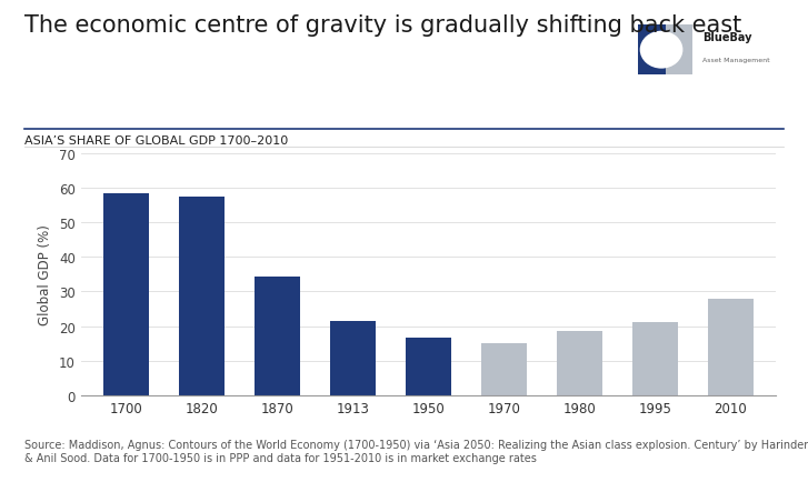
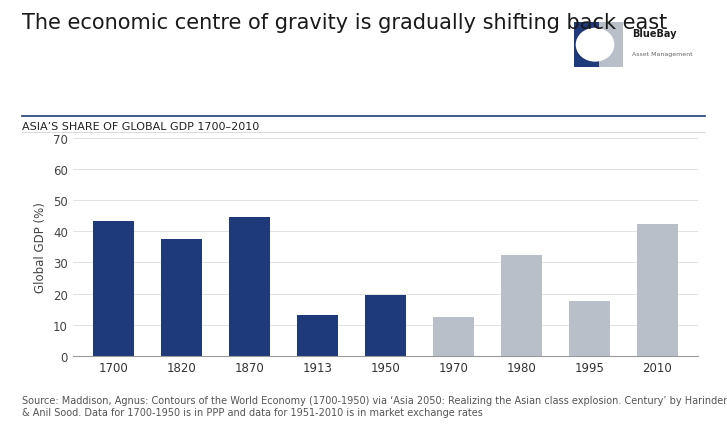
1700: 58.5 -> 43.5
1820: 57.5 -> 37.5
1870: 34.5 -> 44.5
1913: 21.5 -> 13.0
1950: 16.5 -> 19.5
1970: 15.0 -> 12.5
1980: 18.5 -> 32.5
1995: 21.0 -> 17.5
2010: 28.0 -> 42.5
